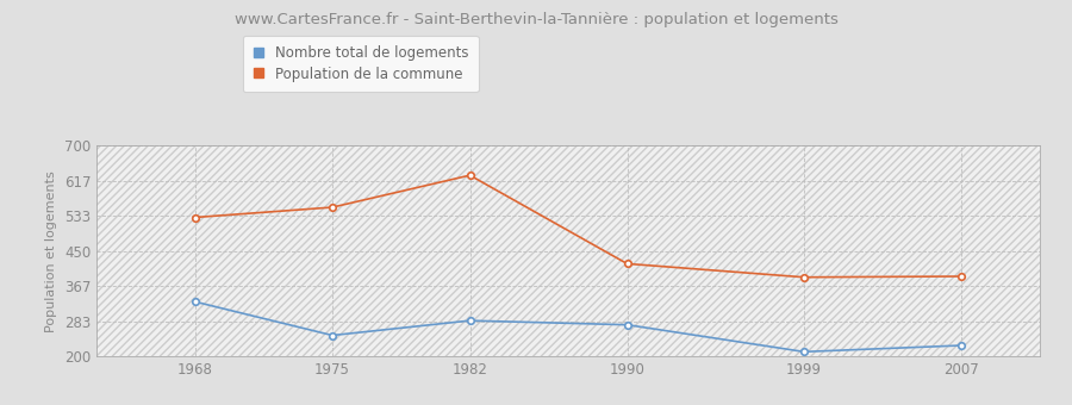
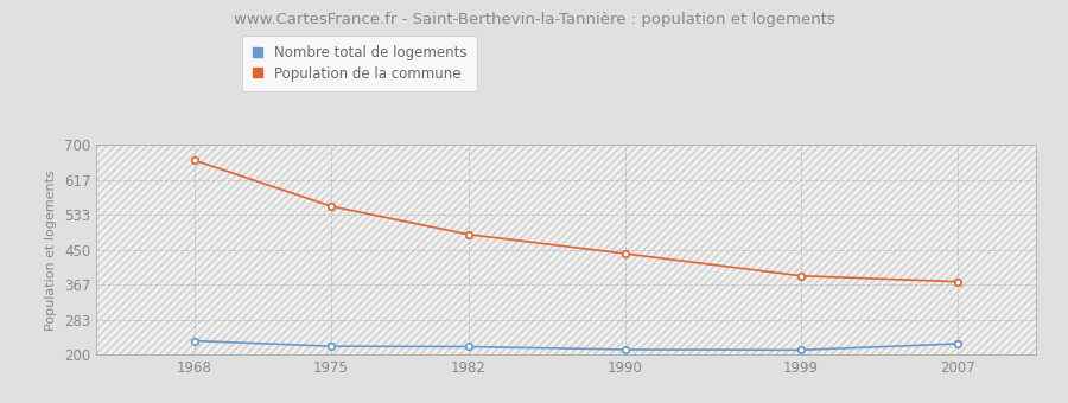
Nombre total de logements/1968: 330 -> 233
Population de la commune/1968: 530 -> 664
Nombre total de logements/1975: 250 -> 220
Nombre total de logements/1982: 285 -> 219
Population de la commune/1982: 630 -> 487
Nombre total de logements/1990: 275 -> 212
Population de la commune/1990: 420 -> 441
Population de la commune/2007: 390 -> 374
